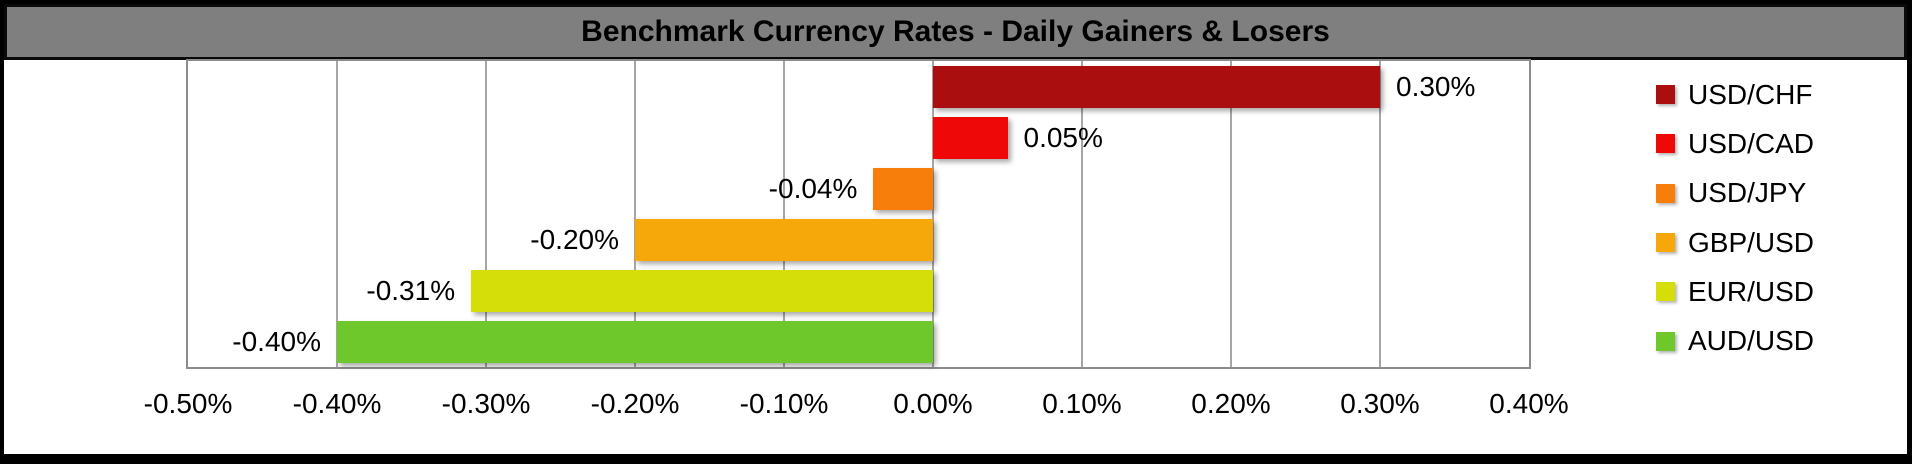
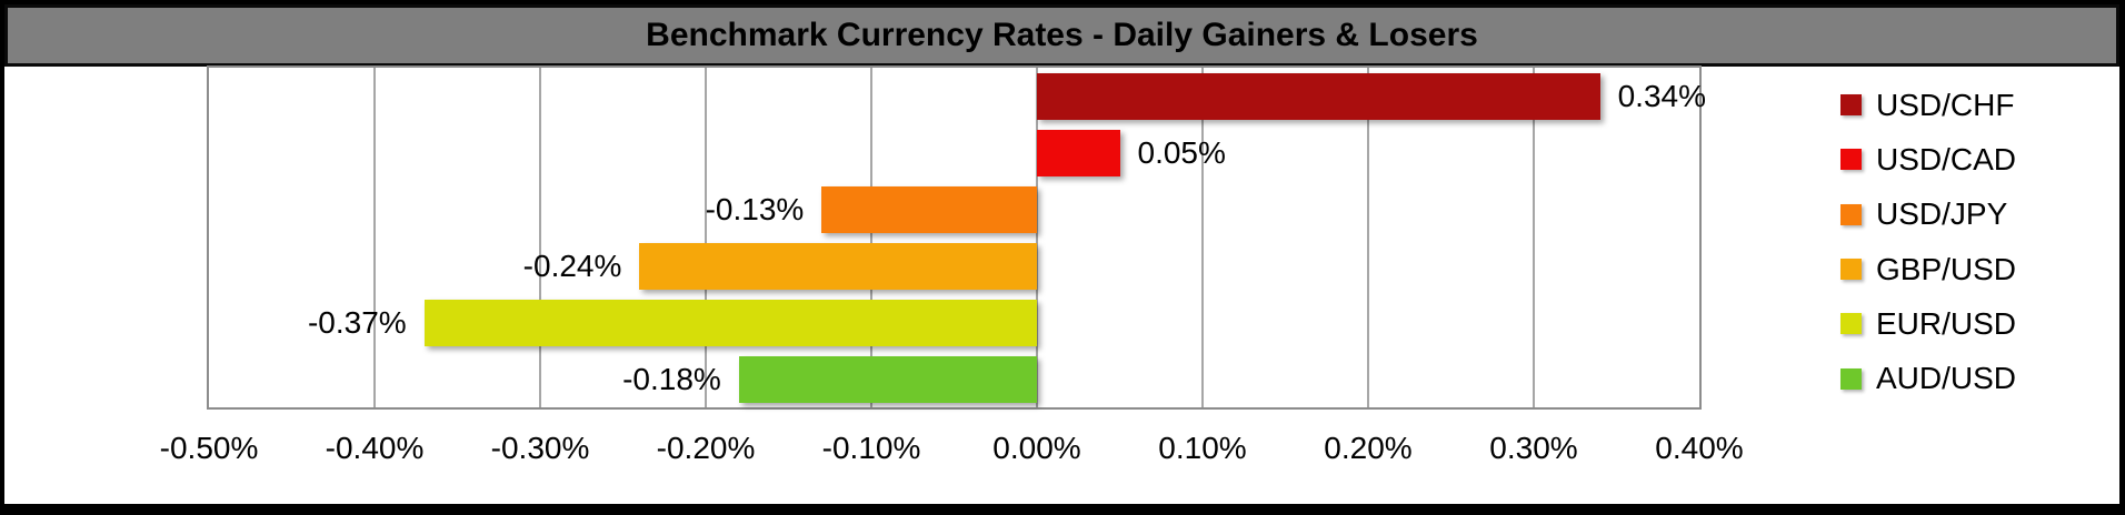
USD/CHF: 0.30% -> 0.34%
USD/JPY: -0.04% -> -0.13%
GBP/USD: -0.20% -> -0.24%
EUR/USD: -0.31% -> -0.37%
AUD/USD: -0.40% -> -0.18%
